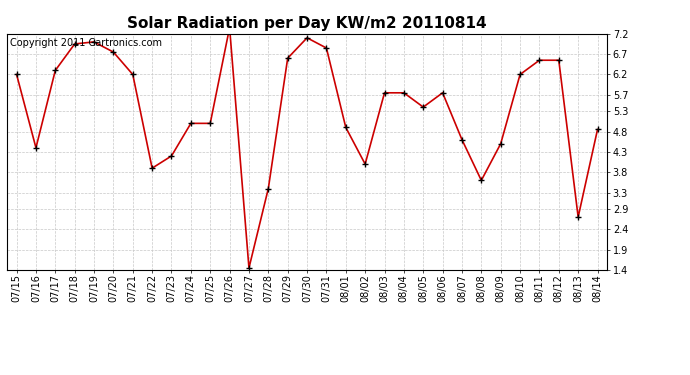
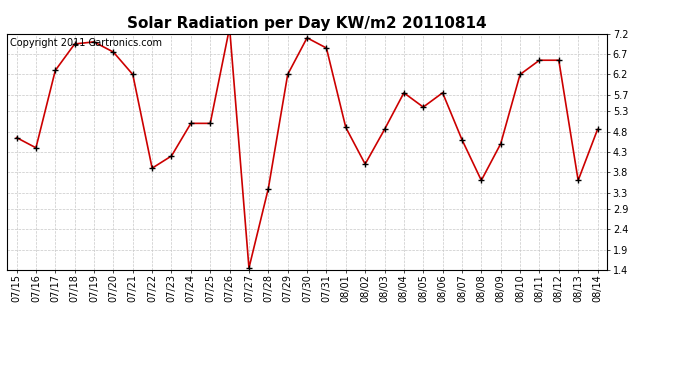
07/15: 6.20 -> 4.65
07/29: 6.60 -> 6.20
08/03: 5.75 -> 4.85
08/13: 2.70 -> 3.60
